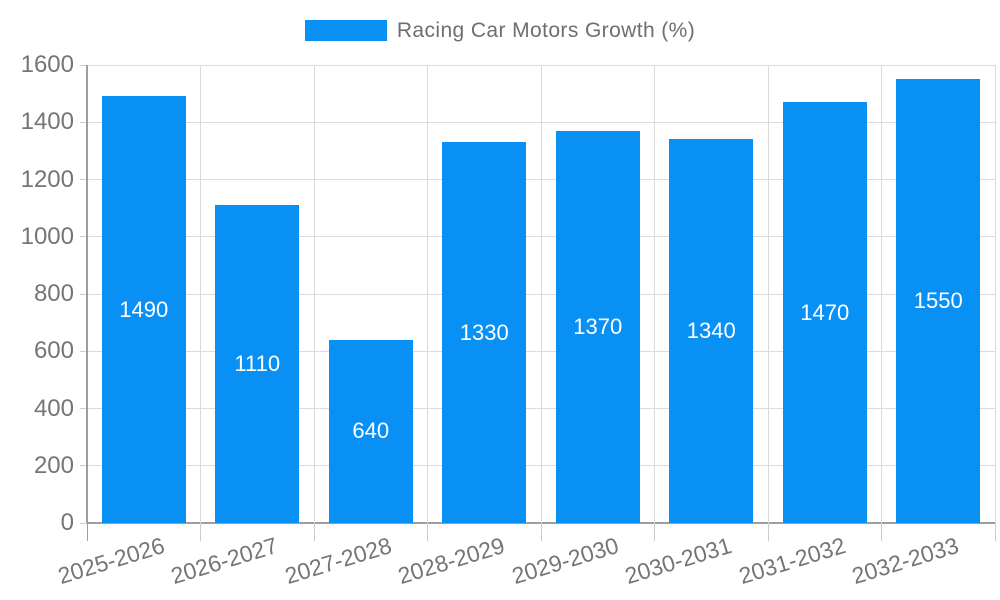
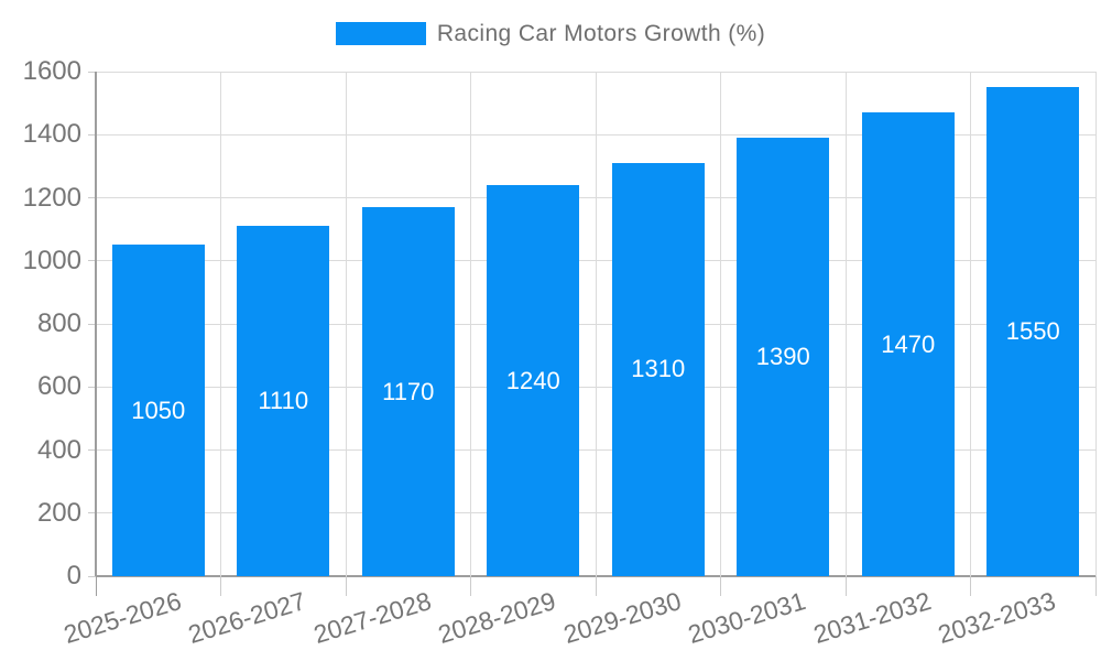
2025-2026: 1490 -> 1050
2027-2028: 640 -> 1170
2028-2029: 1330 -> 1240
2029-2030: 1370 -> 1310
2030-2031: 1340 -> 1390
